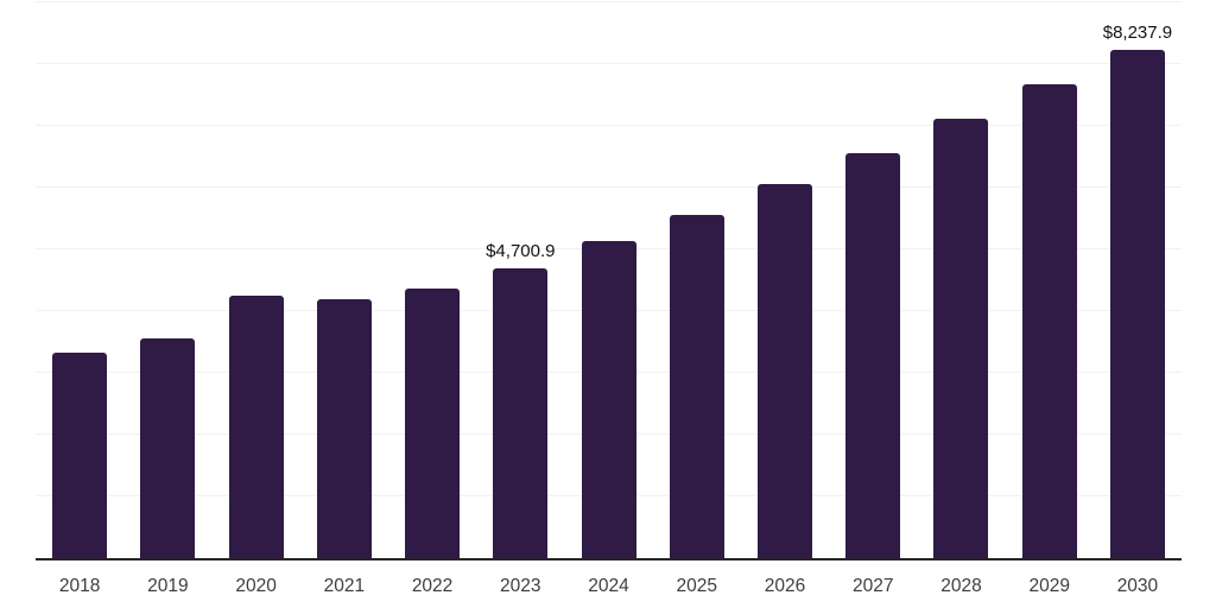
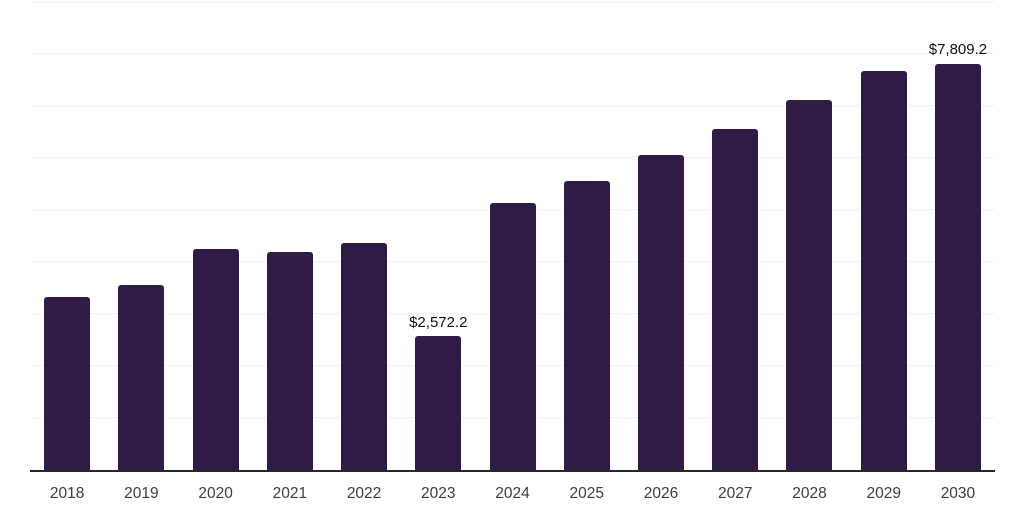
2023: $4,700.9 -> $2,572.2
2030: $8,237.9 -> $7,809.2
